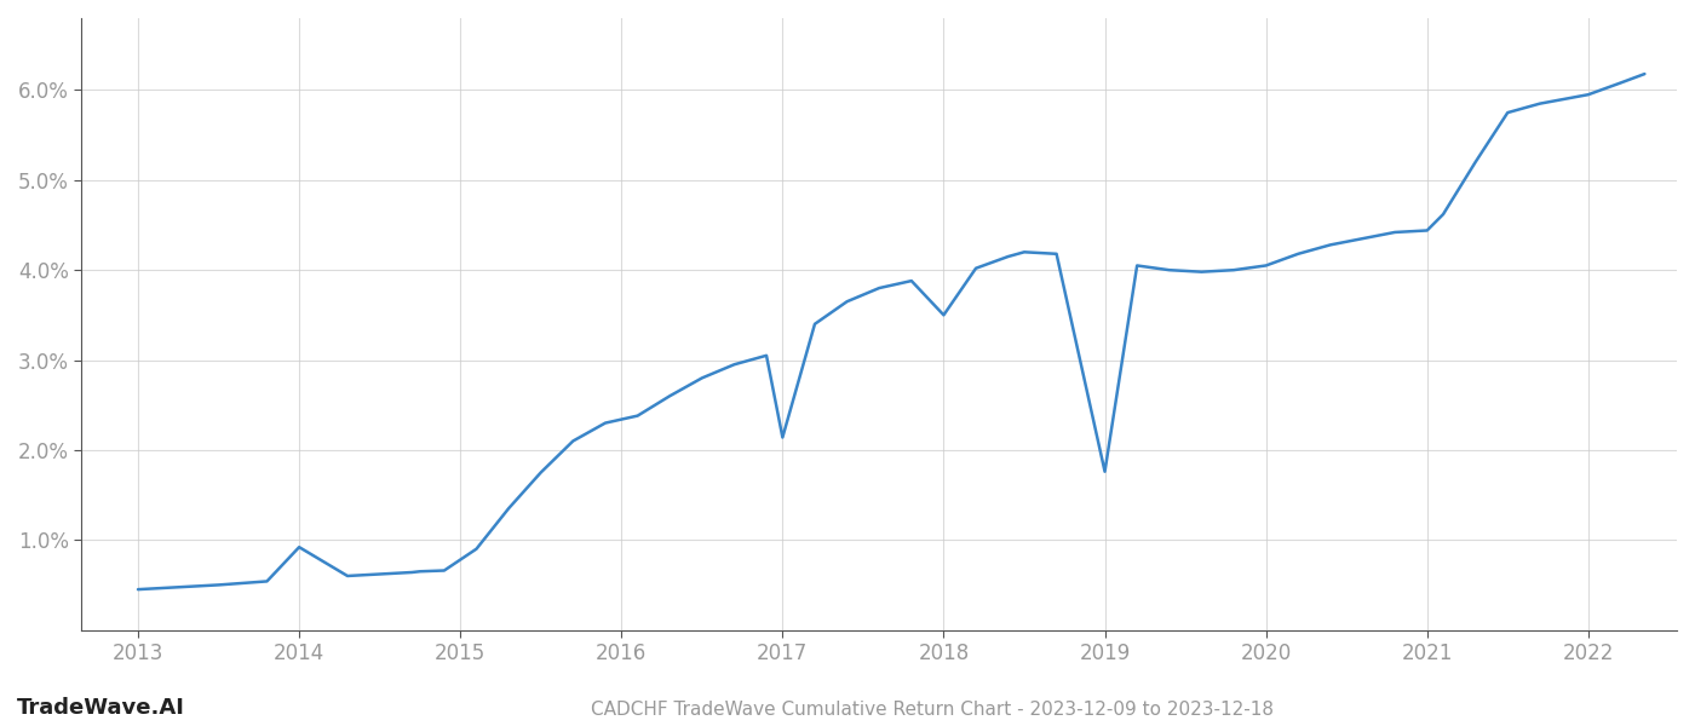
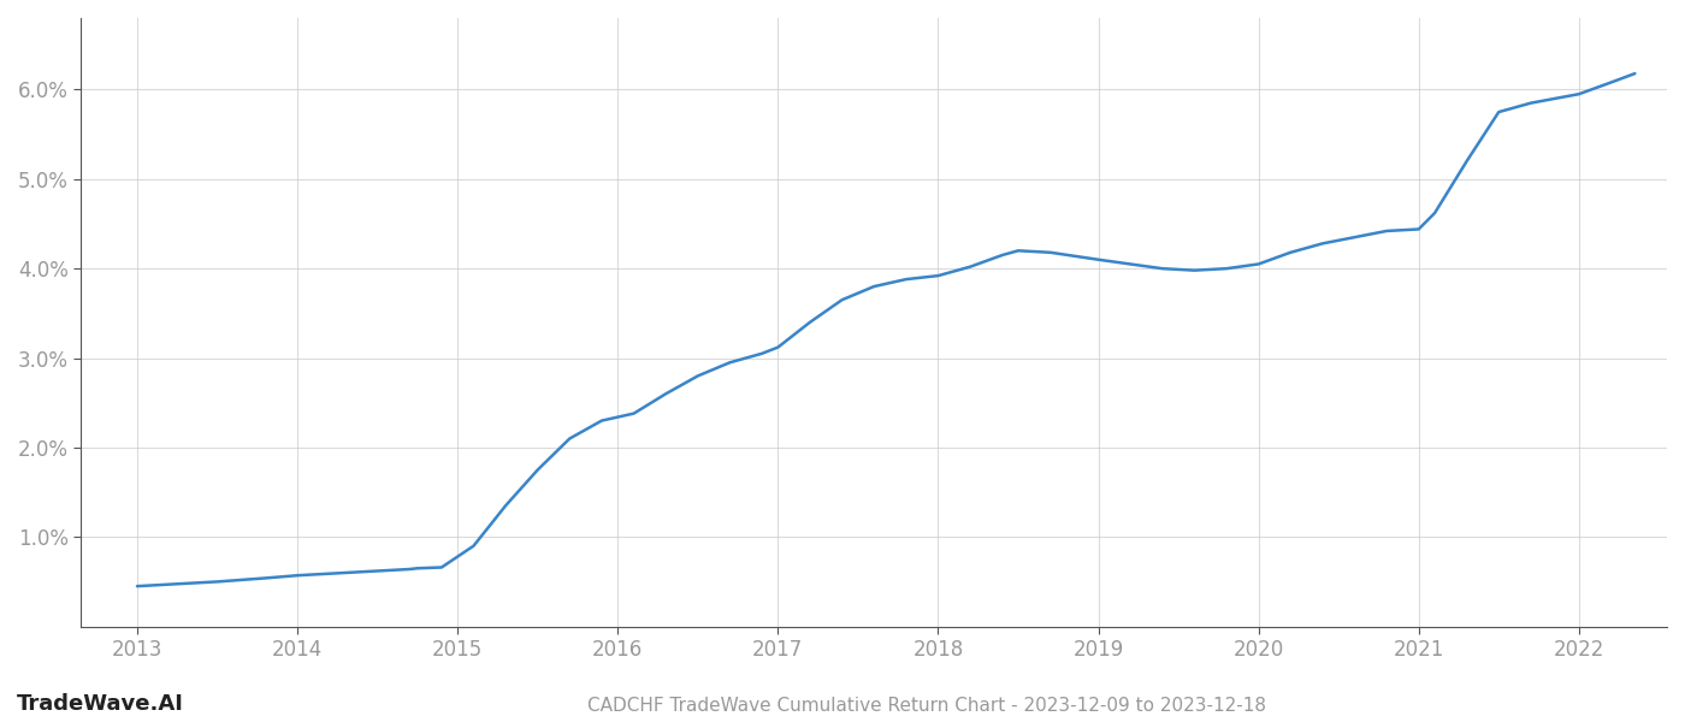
2014: 0.92% -> 0.57%
2017: 2.14% -> 3.12%
2018: 3.50% -> 3.92%
2019: 1.76% -> 4.10%
